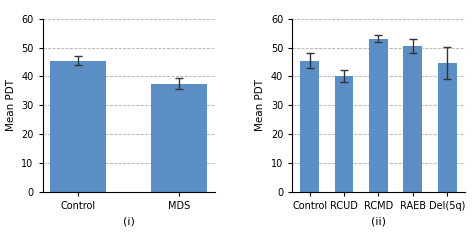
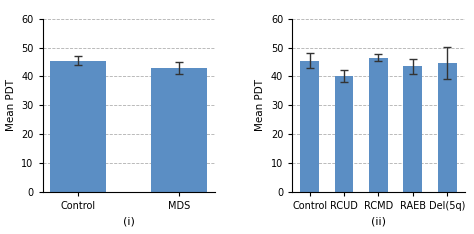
MDS: 37.5 -> 43.0
RCMD: 53.0 -> 46.5
RAEB: 50.5 -> 43.5
